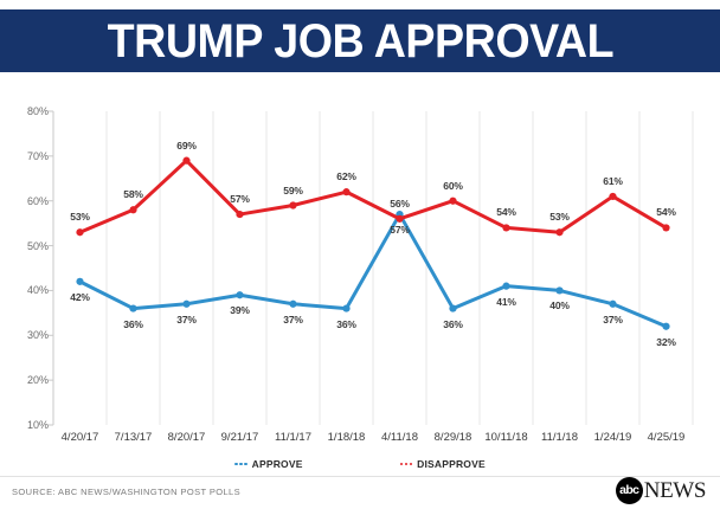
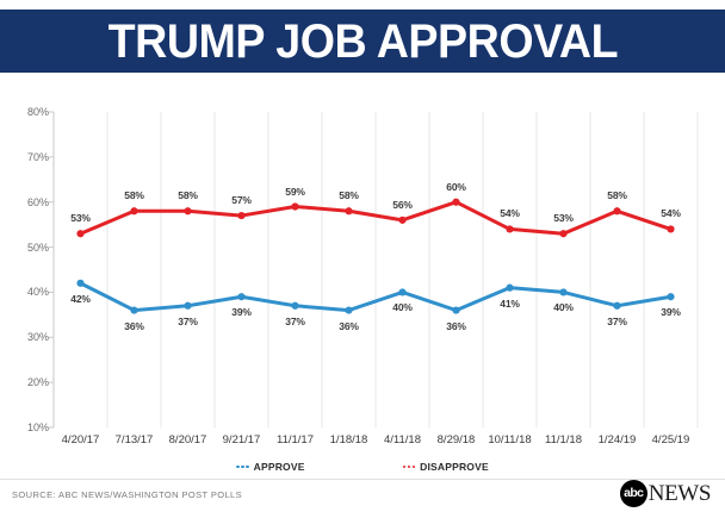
DISAPPROVE/8/20/17: 69% -> 58%
DISAPPROVE/1/18/18: 62% -> 58%
APPROVE/4/11/18: 57% -> 40%
DISAPPROVE/1/24/19: 61% -> 58%
APPROVE/4/25/19: 32% -> 39%
